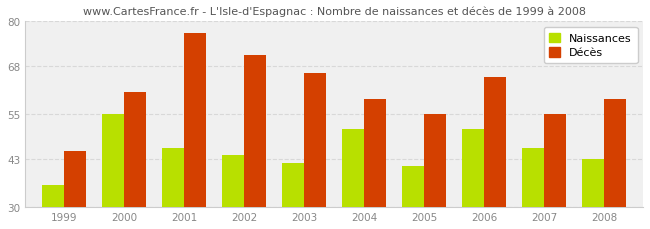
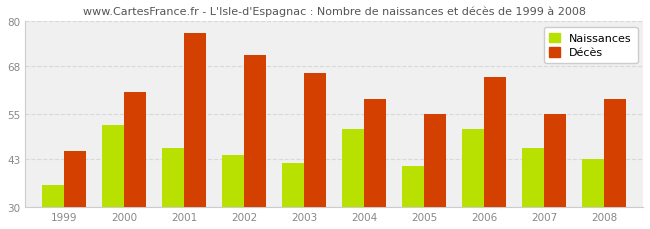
Naissances/2000: 55 -> 52
